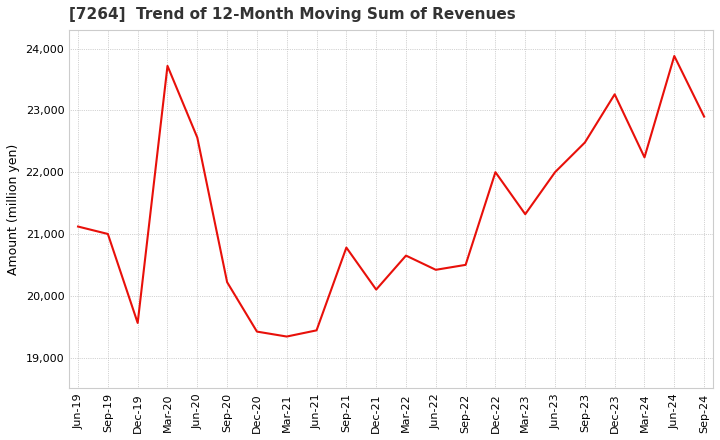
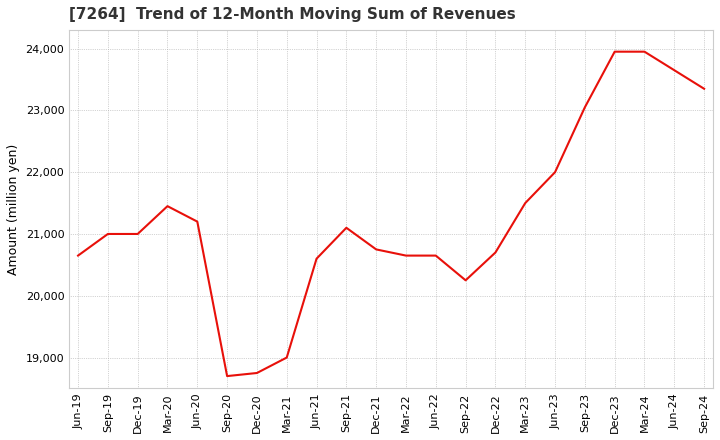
Jun-19: 21,120 -> 20,650
Dec-19: 19,560 -> 21,000
Mar-20: 23,720 -> 21,450
Jun-20: 22,560 -> 21,200
Sep-20: 20,220 -> 18,700
Dec-20: 19,420 -> 18,750
Mar-21: 19,340 -> 19,000
Jun-21: 19,440 -> 20,600
Sep-21: 20,780 -> 21,100
Dec-21: 20,100 -> 20,750
Jun-22: 20,420 -> 20,650
Sep-22: 20,500 -> 20,250
Dec-22: 22,000 -> 20,700
Mar-23: 21,320 -> 21,500
Sep-23: 22,480 -> 23,050
Dec-23: 23,260 -> 23,950
Mar-24: 22,240 -> 23,950
Jun-24: 23,880 -> 23,650
Sep-24: 22,900 -> 23,350
